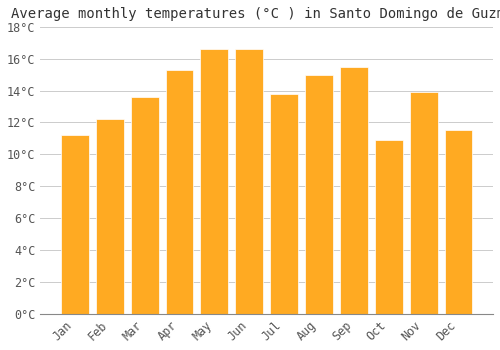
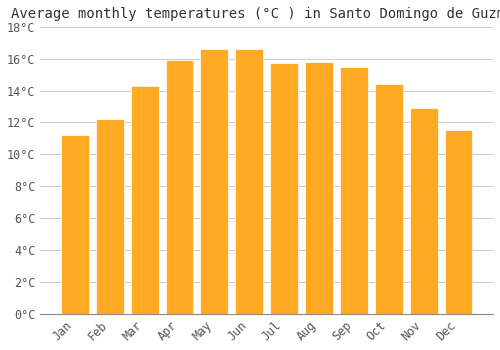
Mar: 13.6°C -> 14.3°C
Apr: 15.3°C -> 15.9°C
Jul: 13.8°C -> 15.7°C
Aug: 15.0°C -> 15.8°C
Oct: 10.9°C -> 14.4°C
Nov: 13.9°C -> 12.9°C
